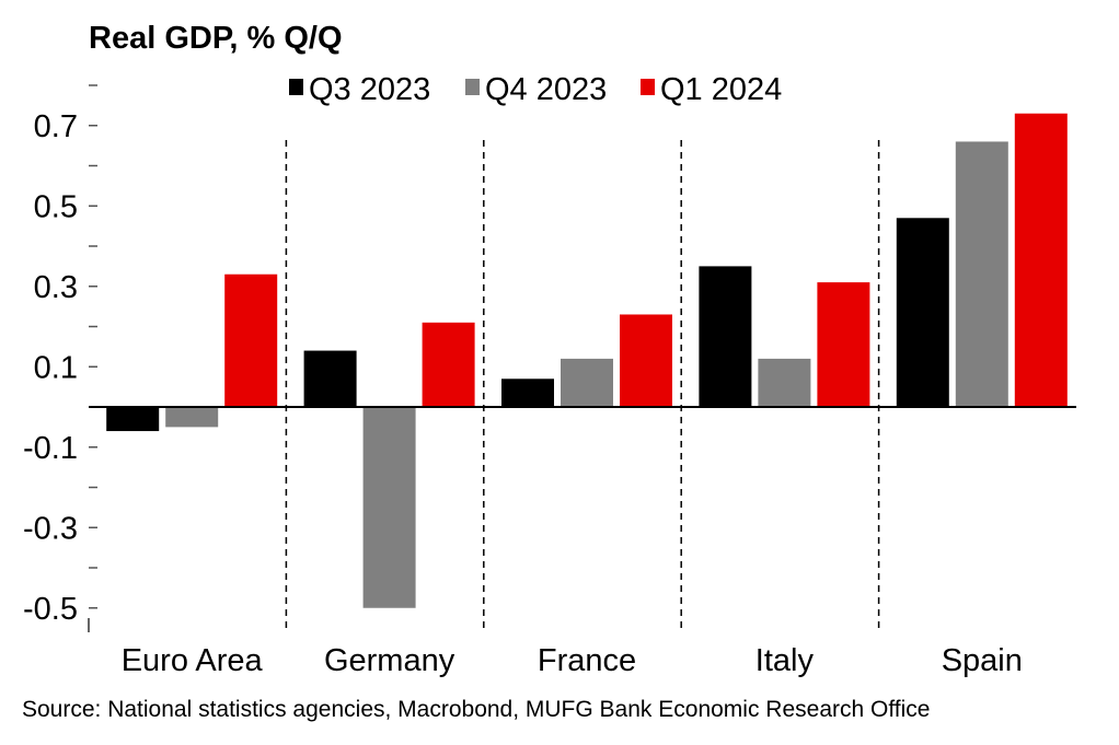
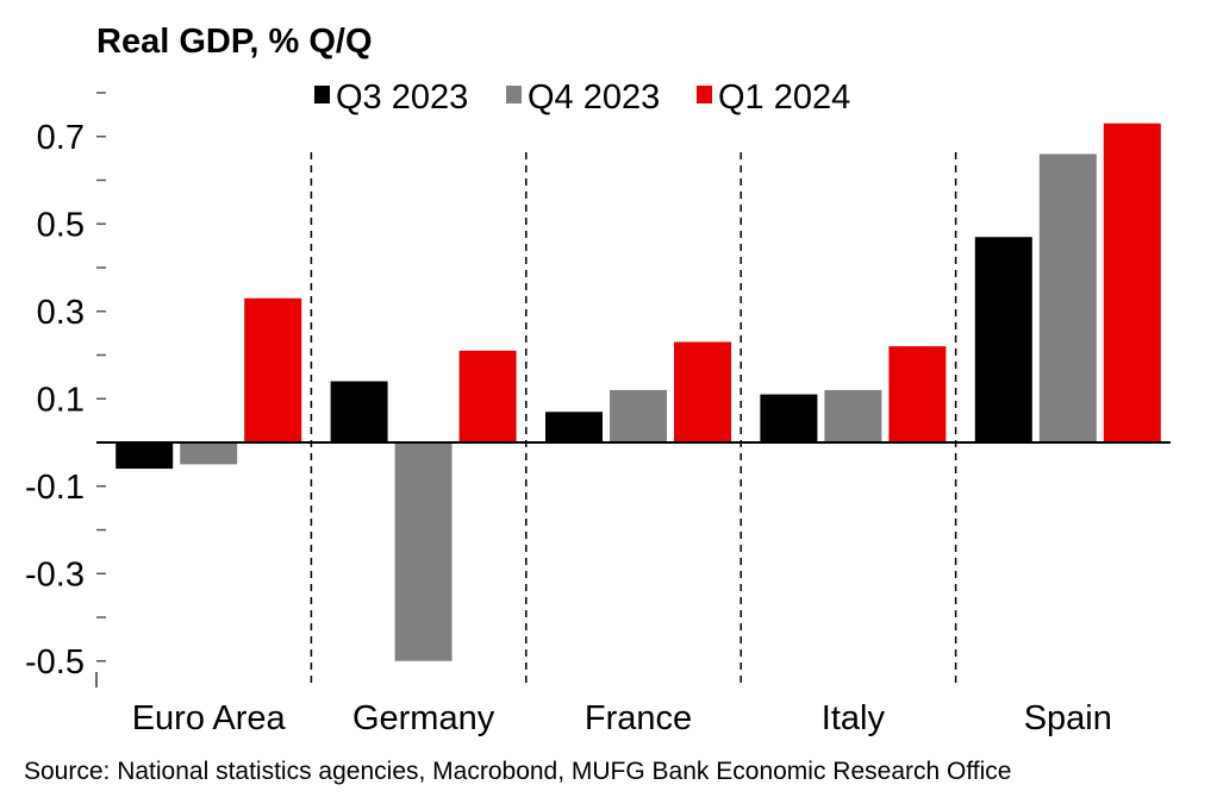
Q3 2023/Italy: 0.35 -> 0.11
Q1 2024/Italy: 0.31 -> 0.22
